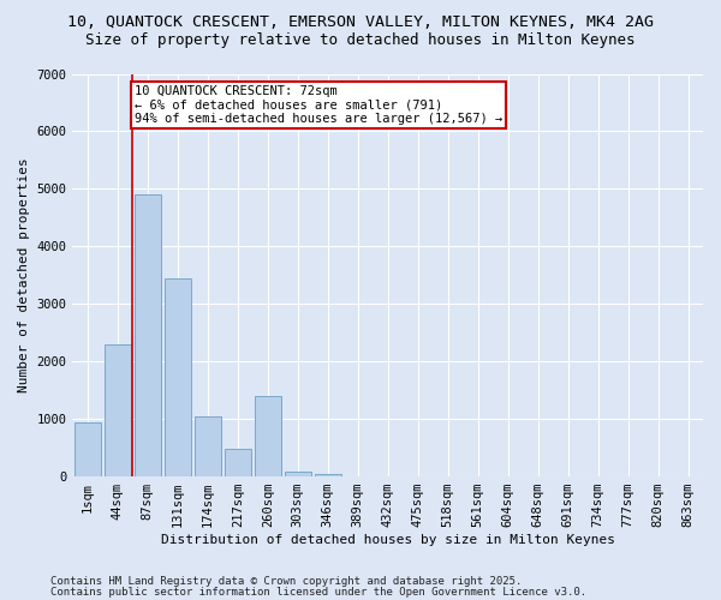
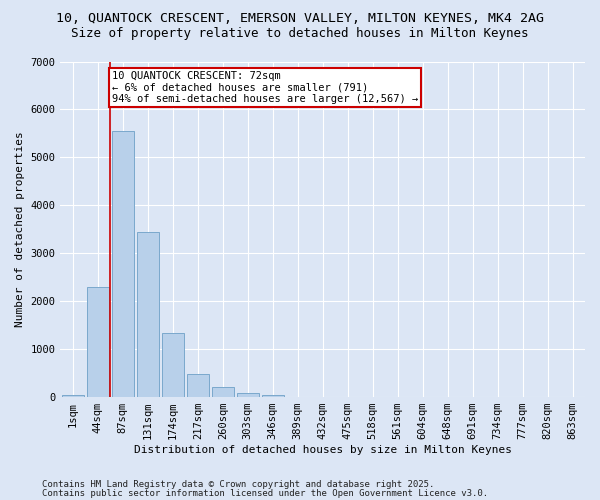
1sqm: 950 -> 50
87sqm: 4900 -> 5560
174sqm: 1050 -> 1330
260sqm: 1400 -> 200
